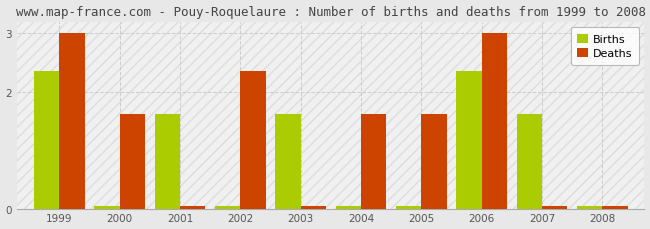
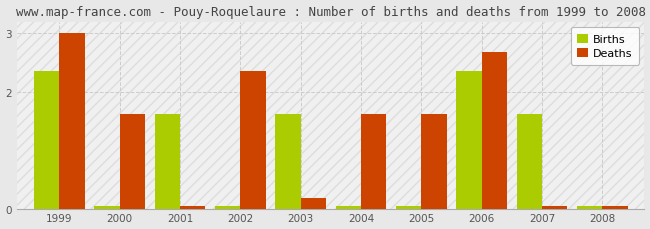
Deaths/2003: 0.05 -> 0.18
Deaths/2006: 3.00 -> 2.68
